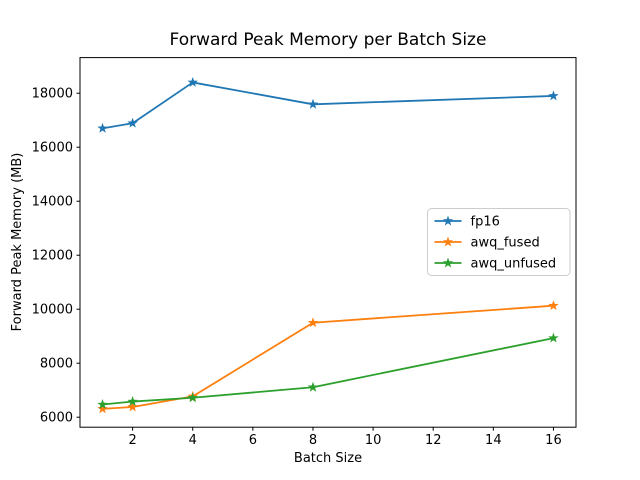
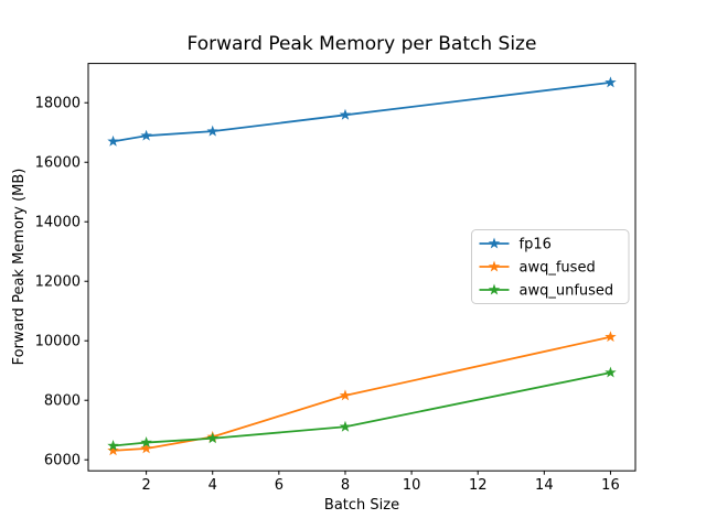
fp16/4: 18400 -> 17000
awq_fused/8: 9500 -> 8200
fp16/16: 17900 -> 18700
